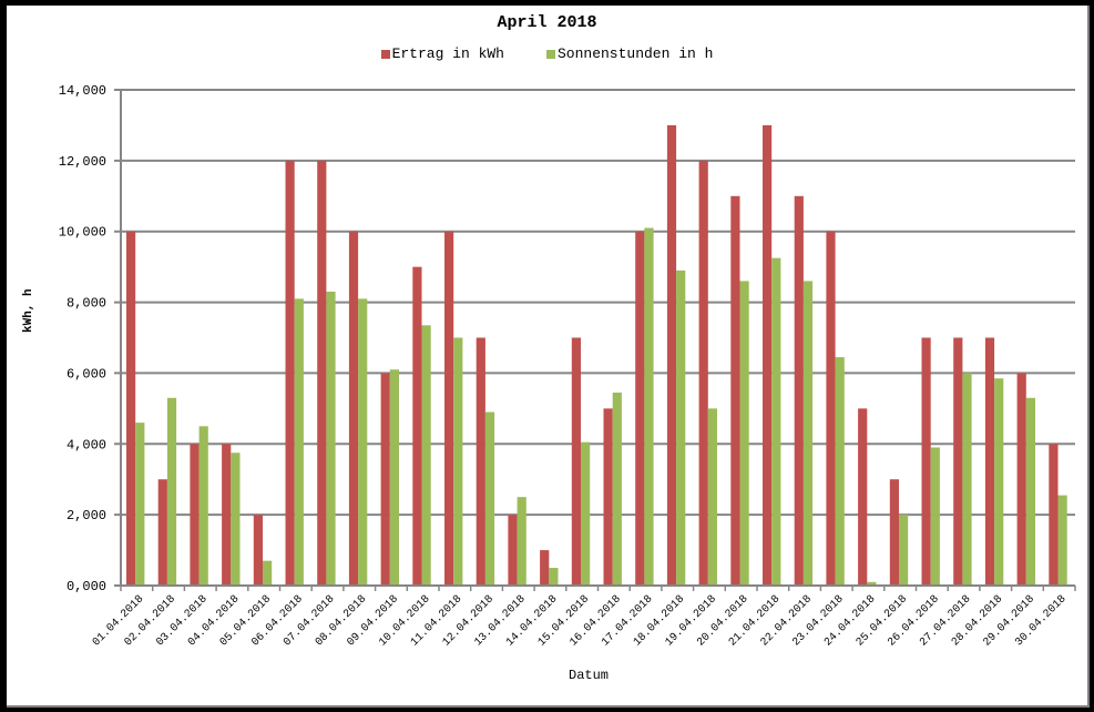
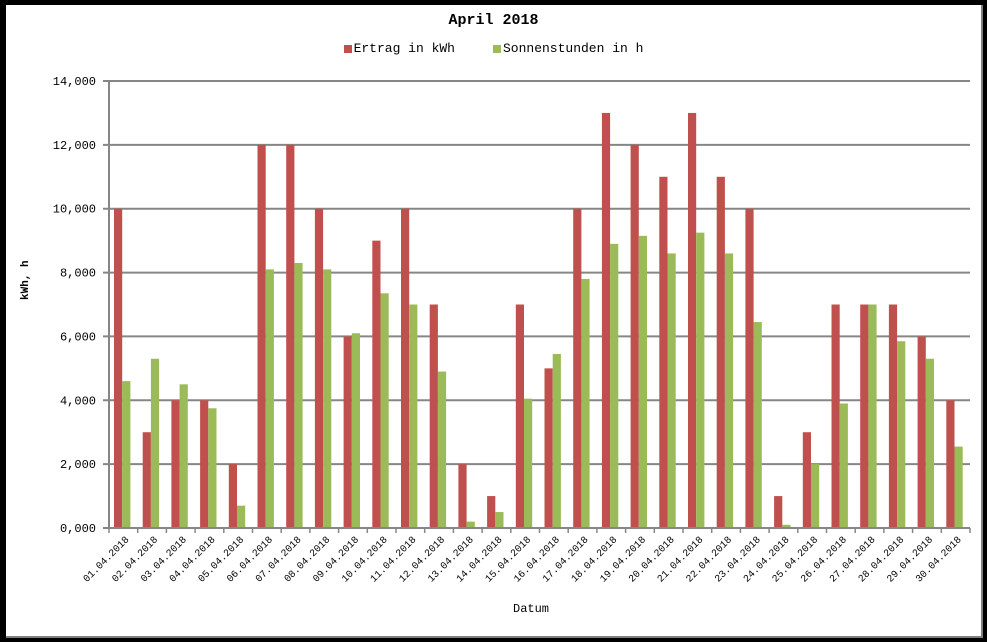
Sonnenstunden in h/13.04.2018: 2,5 -> 0,2
Sonnenstunden in h/17.04.2018: 10,1 -> 7,8
Sonnenstunden in h/19.04.2018: 5,0 -> 9,2
Ertrag in kWh/24.04.2018: 5 -> 1
Sonnenstunden in h/27.04.2018: 6,0 -> 7,0
